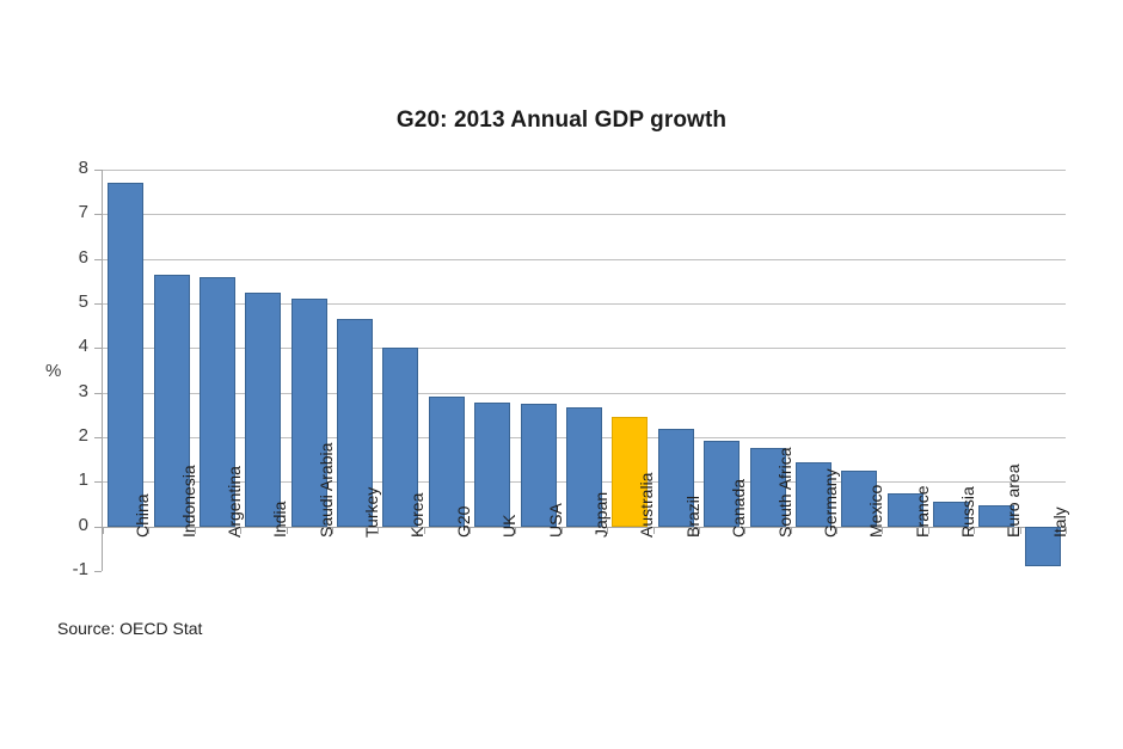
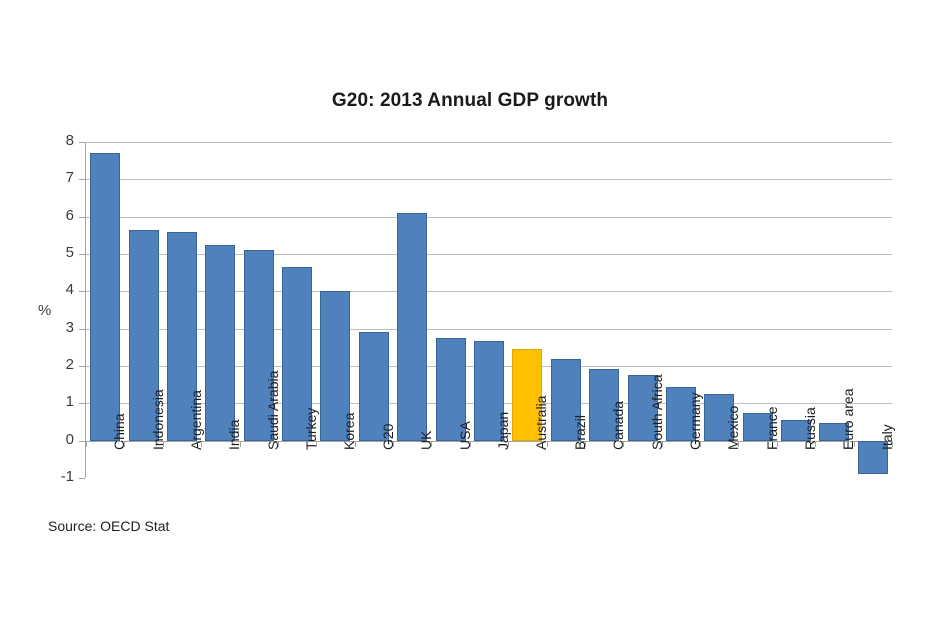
UK: 2.8 -> 6.1
